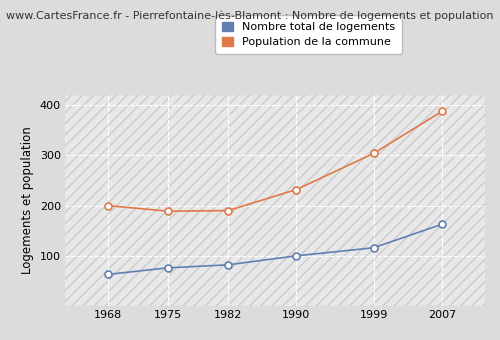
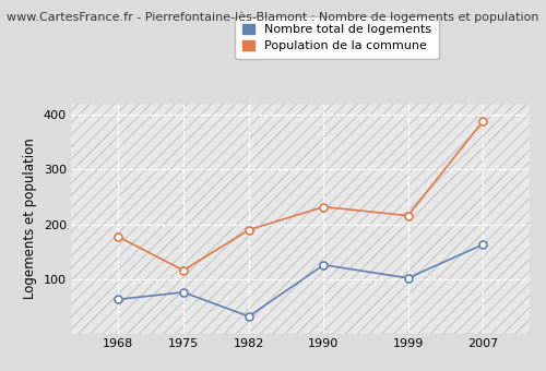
Population de la commune/1968: 200 -> 178
Population de la commune/1975: 189 -> 116
Nombre total de logements/1982: 82 -> 32
Nombre total de logements/1990: 100 -> 126
Nombre total de logements/1999: 116 -> 102
Population de la commune/1999: 304 -> 216
